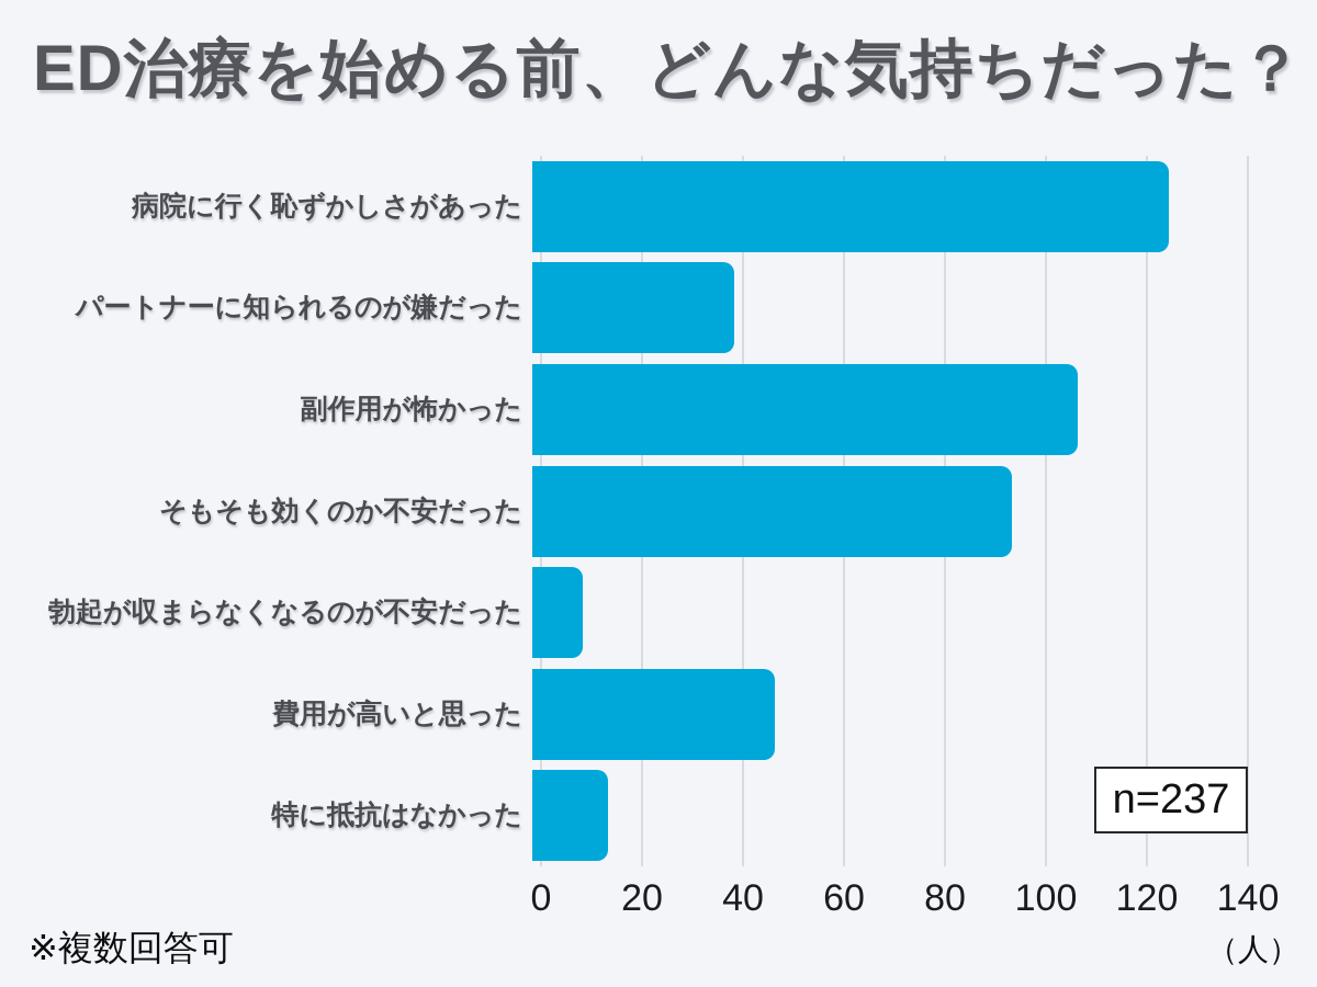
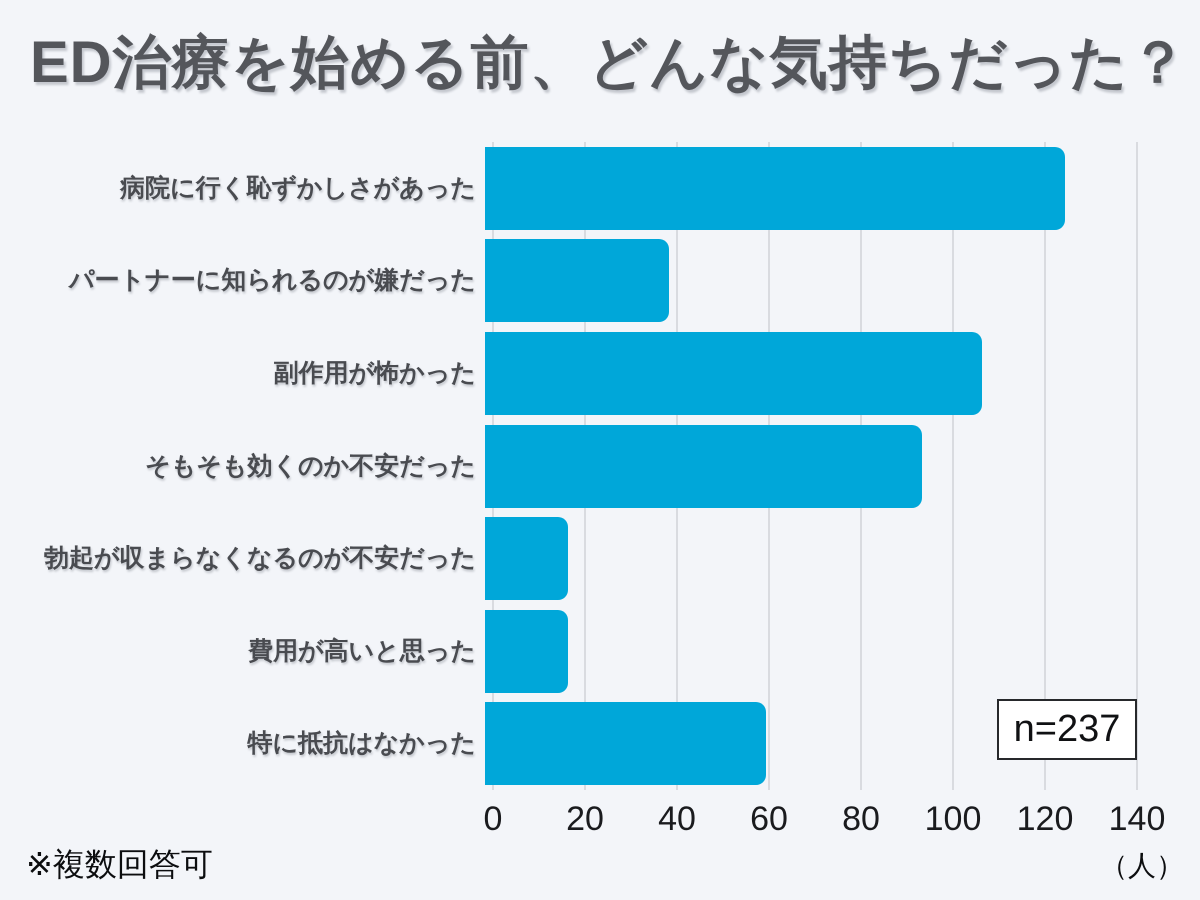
勃起が収まらなくなるのが不安だった: 10 -> 18
費用が高いと思った: 48 -> 18
特に抵抗はなかった: 15 -> 61
